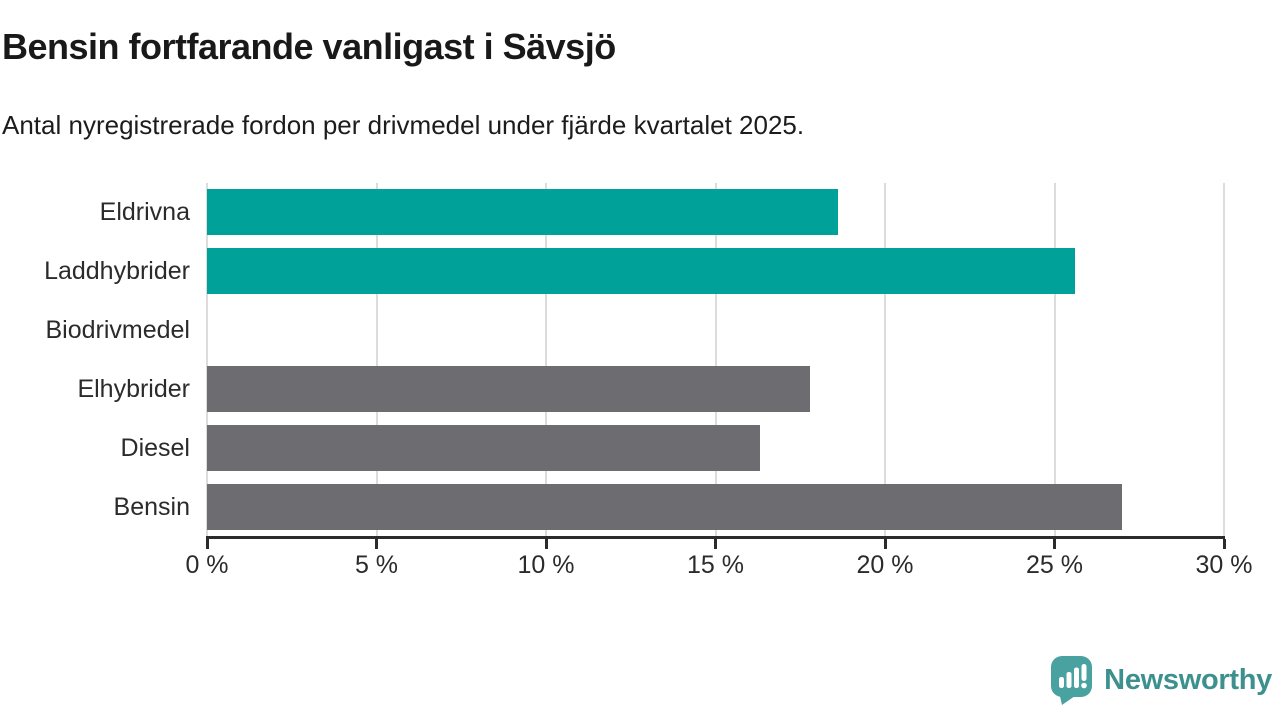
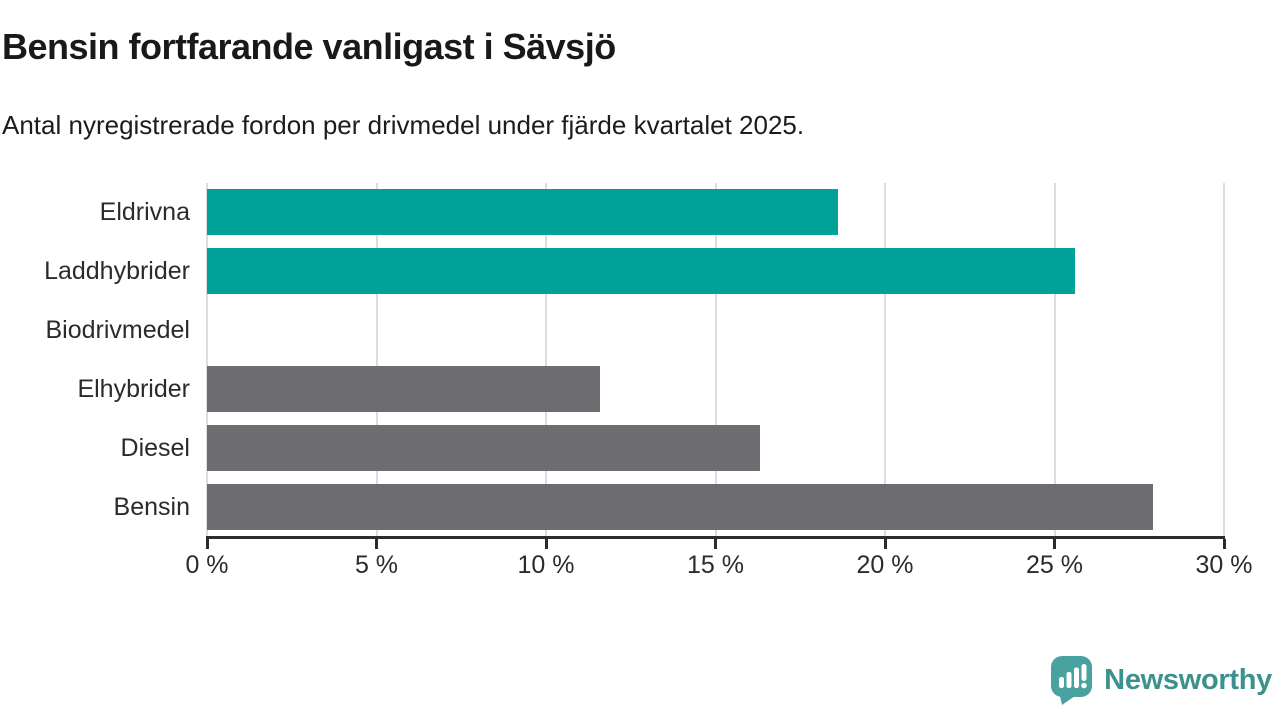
Elhybrider: 17.8% -> 11.6%
Bensin: 27.0% -> 27.9%
